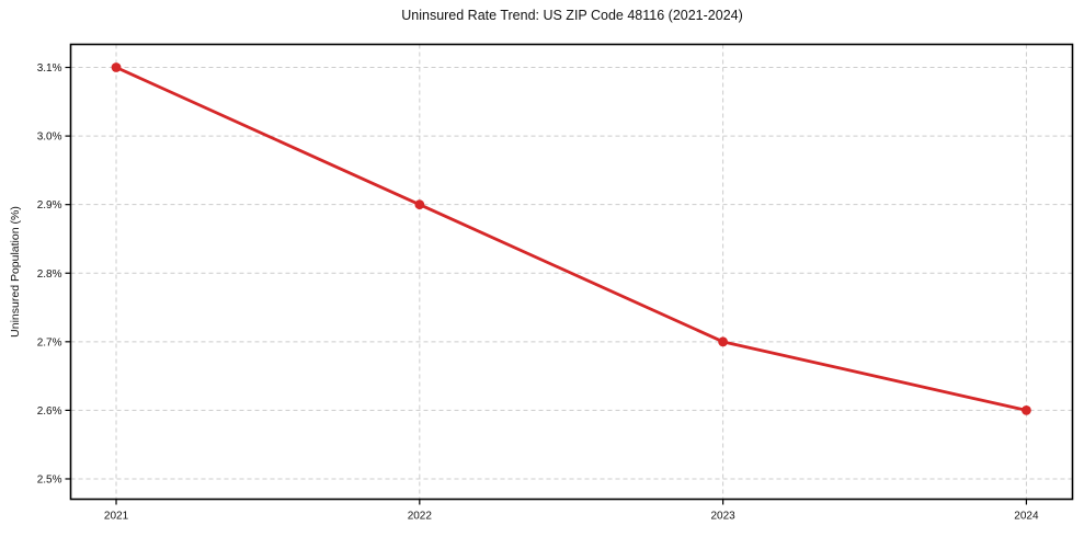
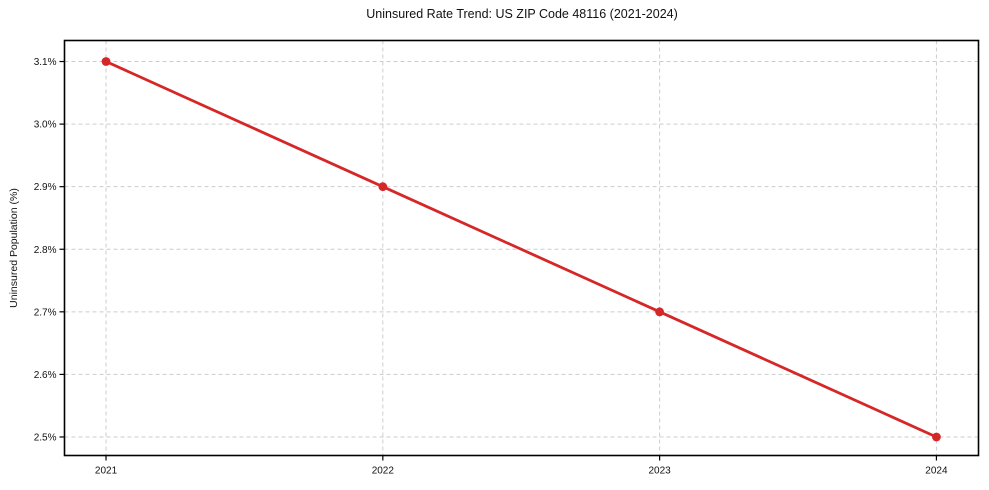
2024: 2.6% -> 2.5%
